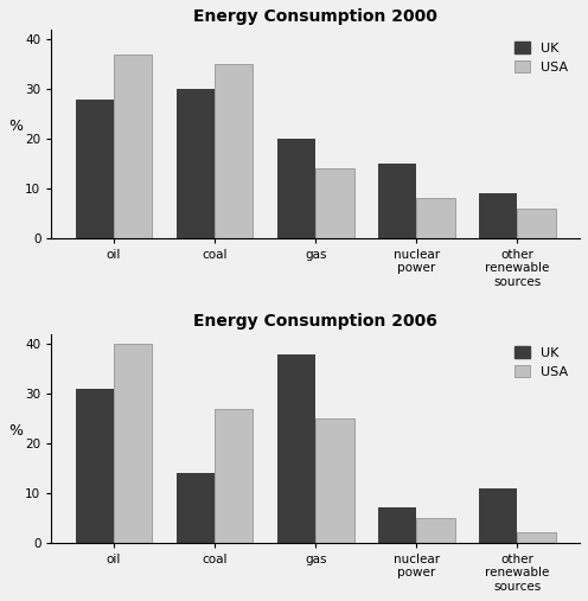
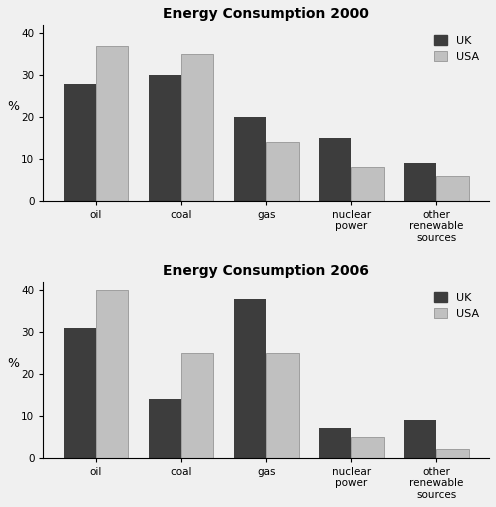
Energy Consumption 2006/USA/coal: 27 -> 25
Energy Consumption 2006/UK/other renewable sources: 11 -> 9
